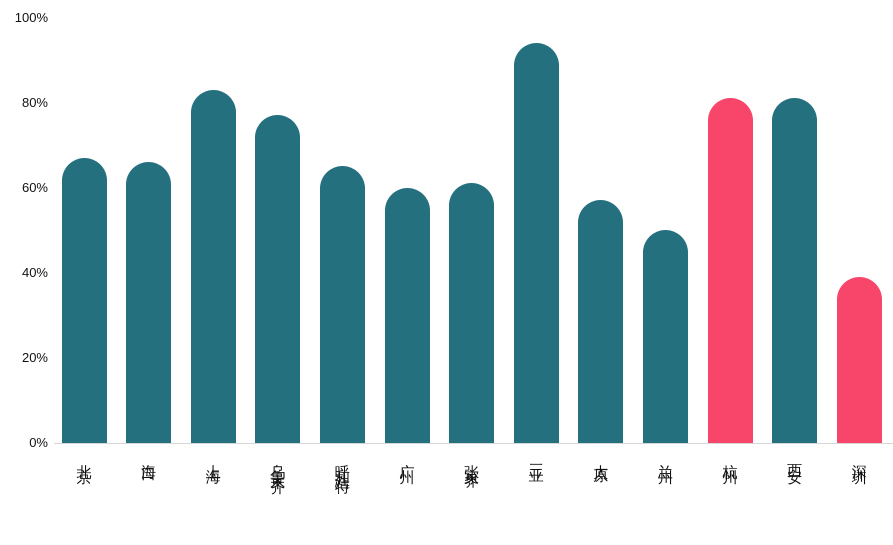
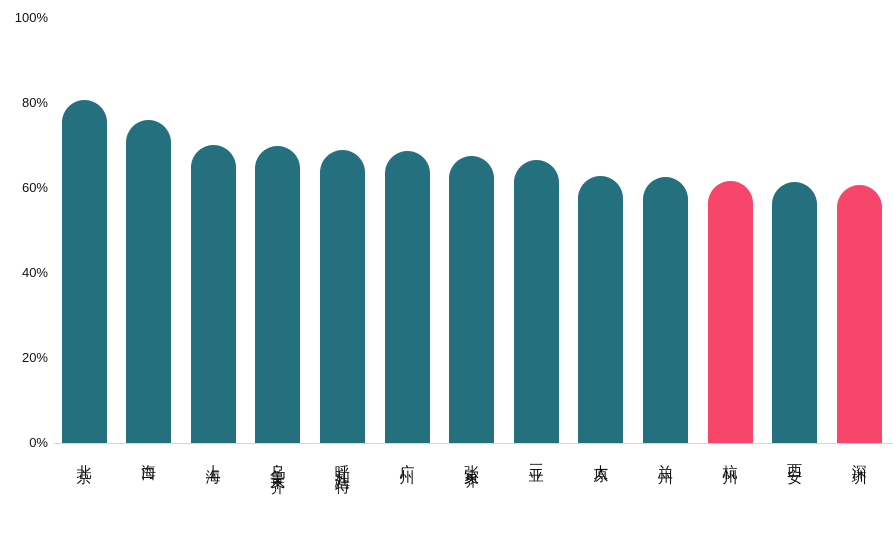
北京: 67% -> 80%
海口: 66% -> 76%
上海: 83% -> 70%
乌鲁木齐: 77% -> 70%
呼和浩特: 65% -> 69%
广州: 60% -> 69%
张家界: 61% -> 68%
三亚: 94% -> 66%
太原: 57% -> 63%
兰州: 50% -> 63%
杭州: 81% -> 62%
西安: 81% -> 61%
深圳: 39% -> 61%
